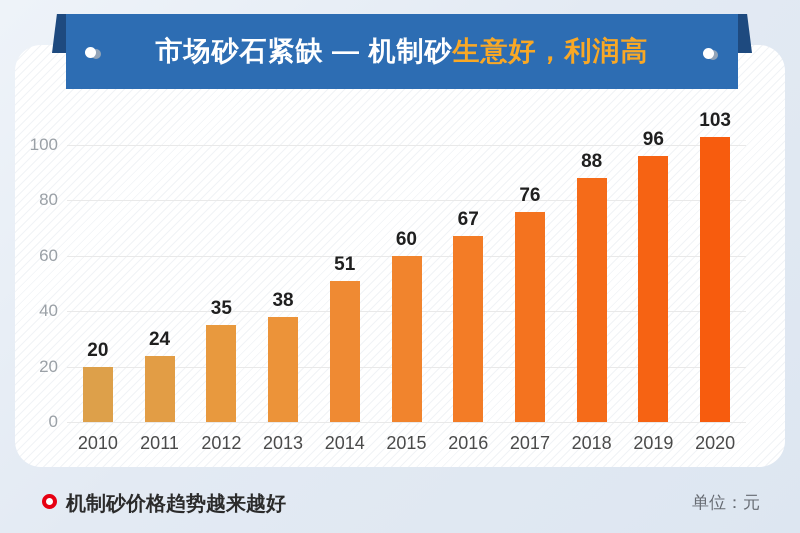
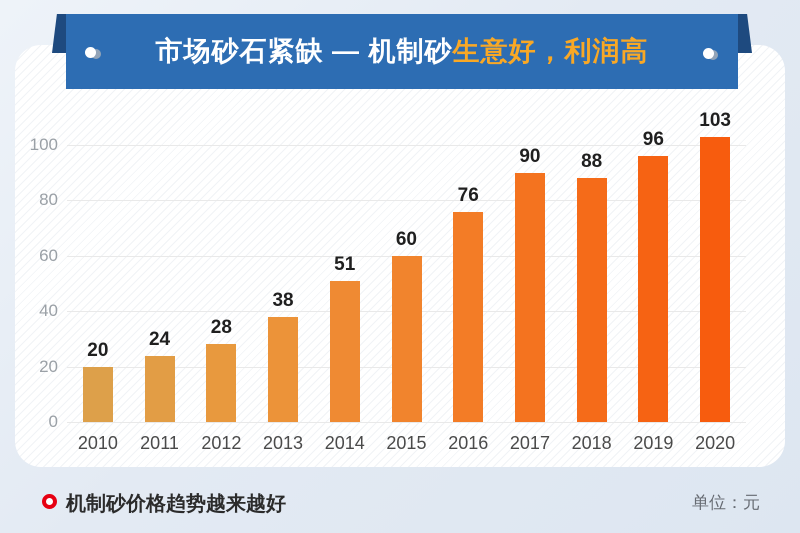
2012: 35 -> 28
2016: 67 -> 76
2017: 76 -> 90
